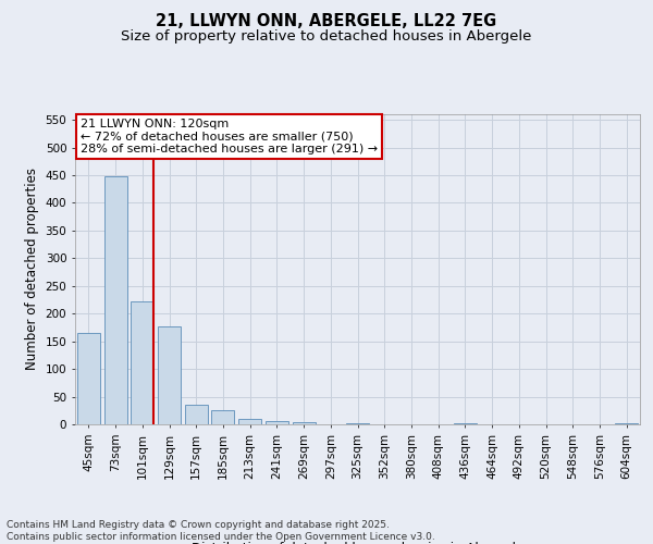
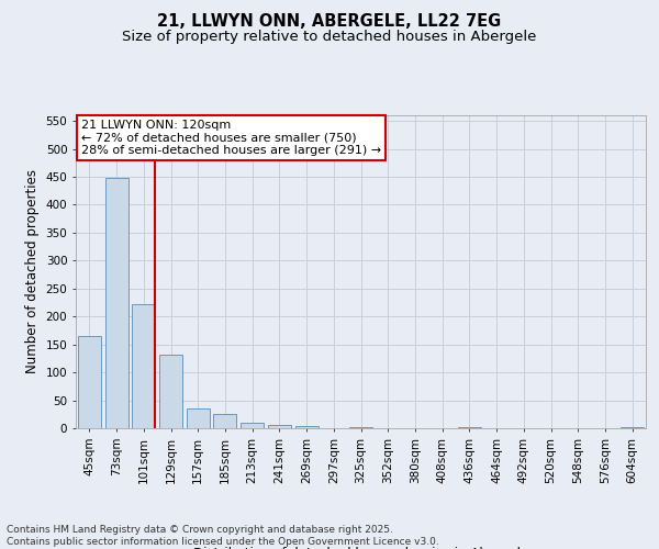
129sqm: 176 -> 132
